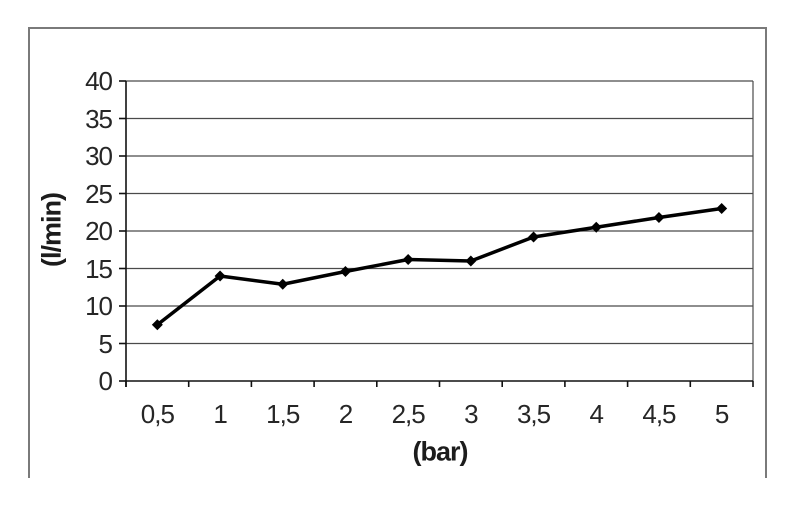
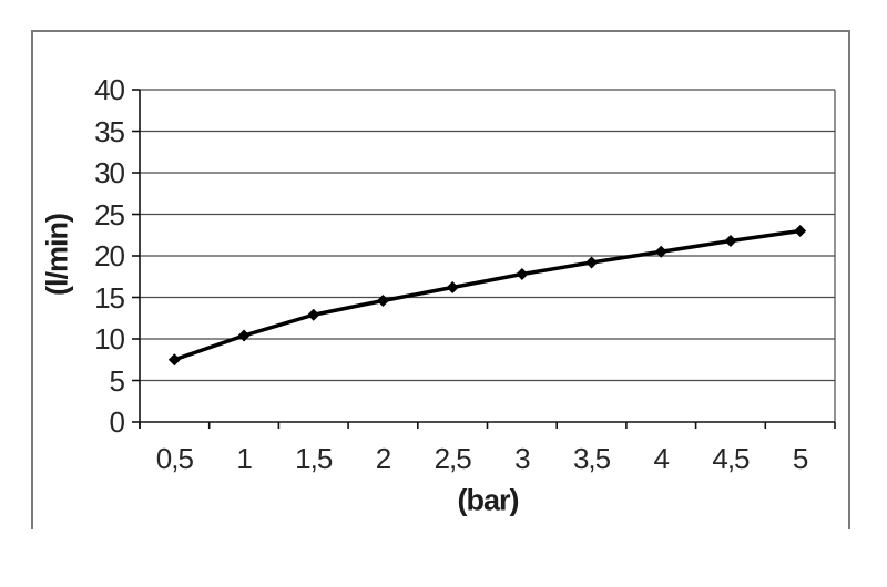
1: 14 -> 10
3: 16 -> 18
